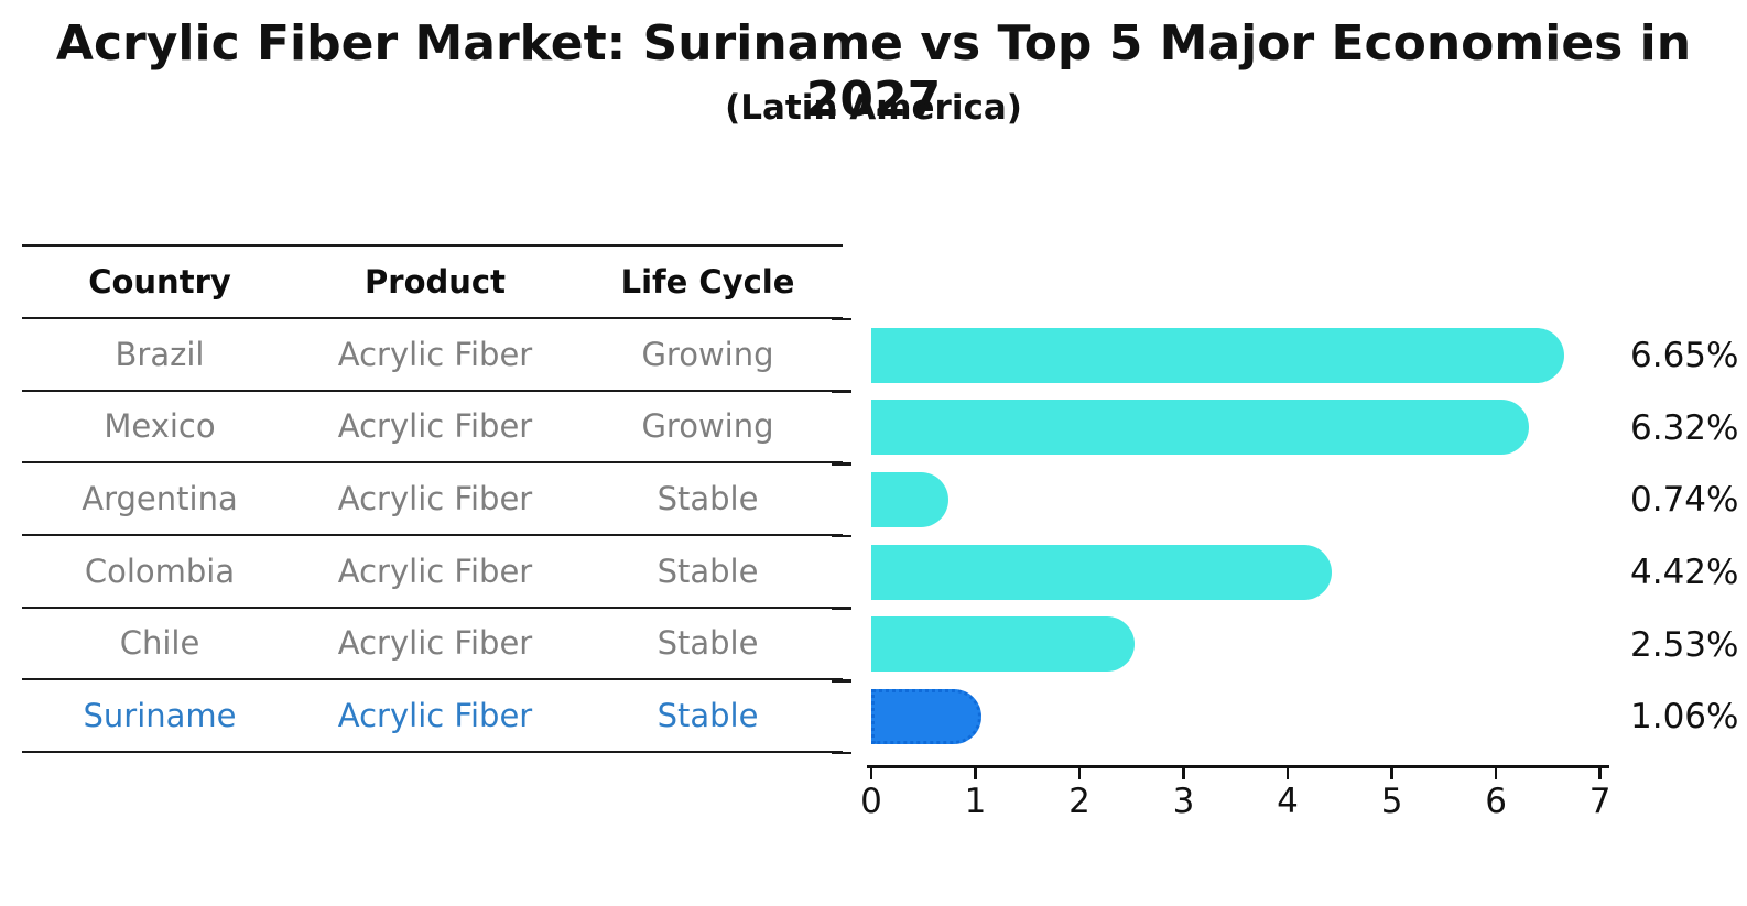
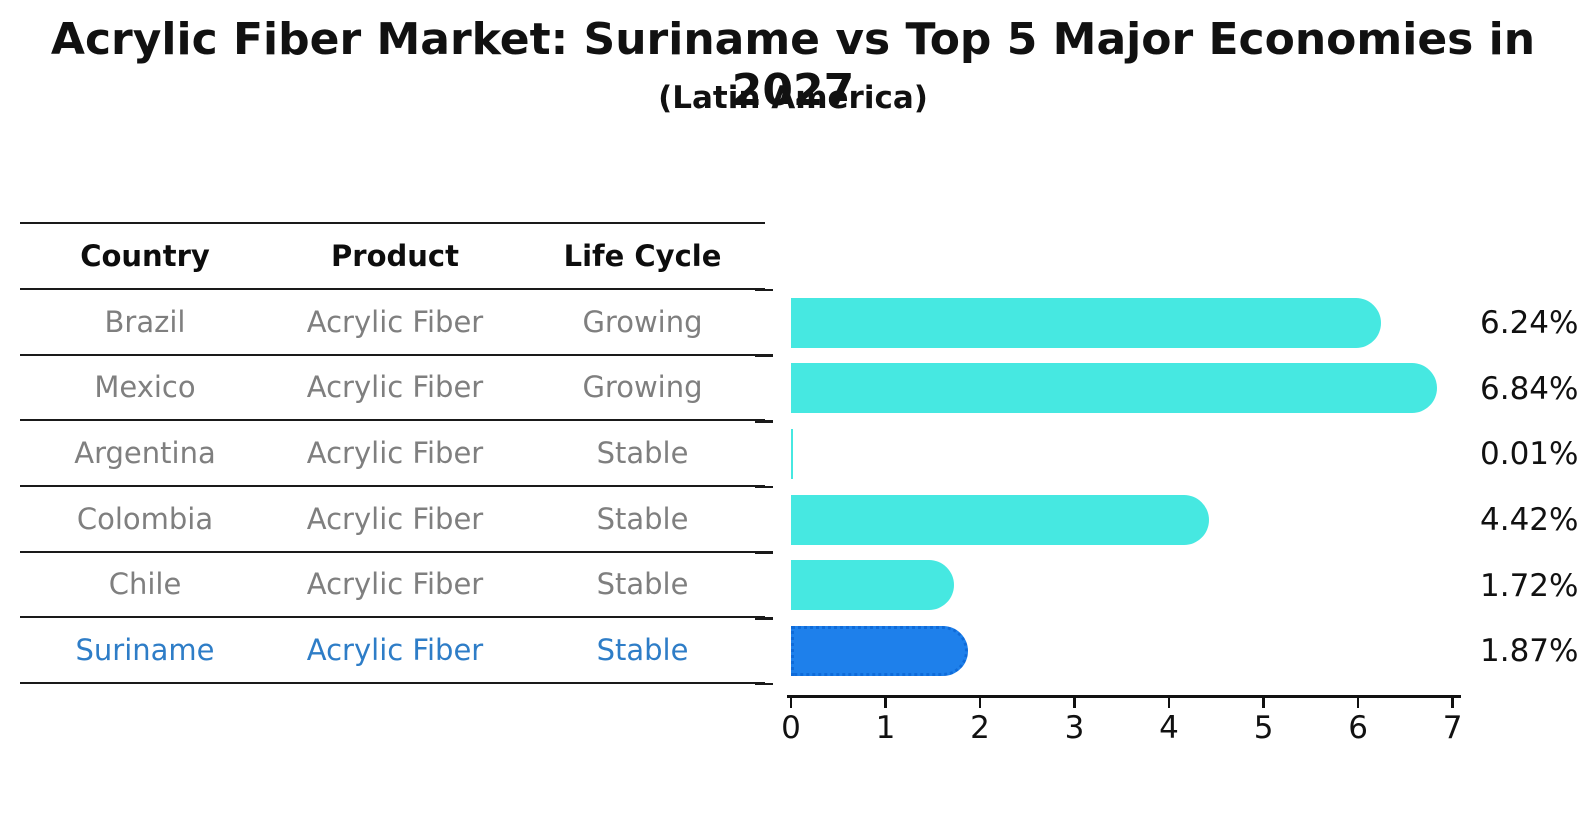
Brazil: 6.65% -> 6.24%
Mexico: 6.32% -> 6.84%
Argentina: 0.74% -> 0.01%
Chile: 2.53% -> 1.72%
Suriname: 1.06% -> 1.87%
